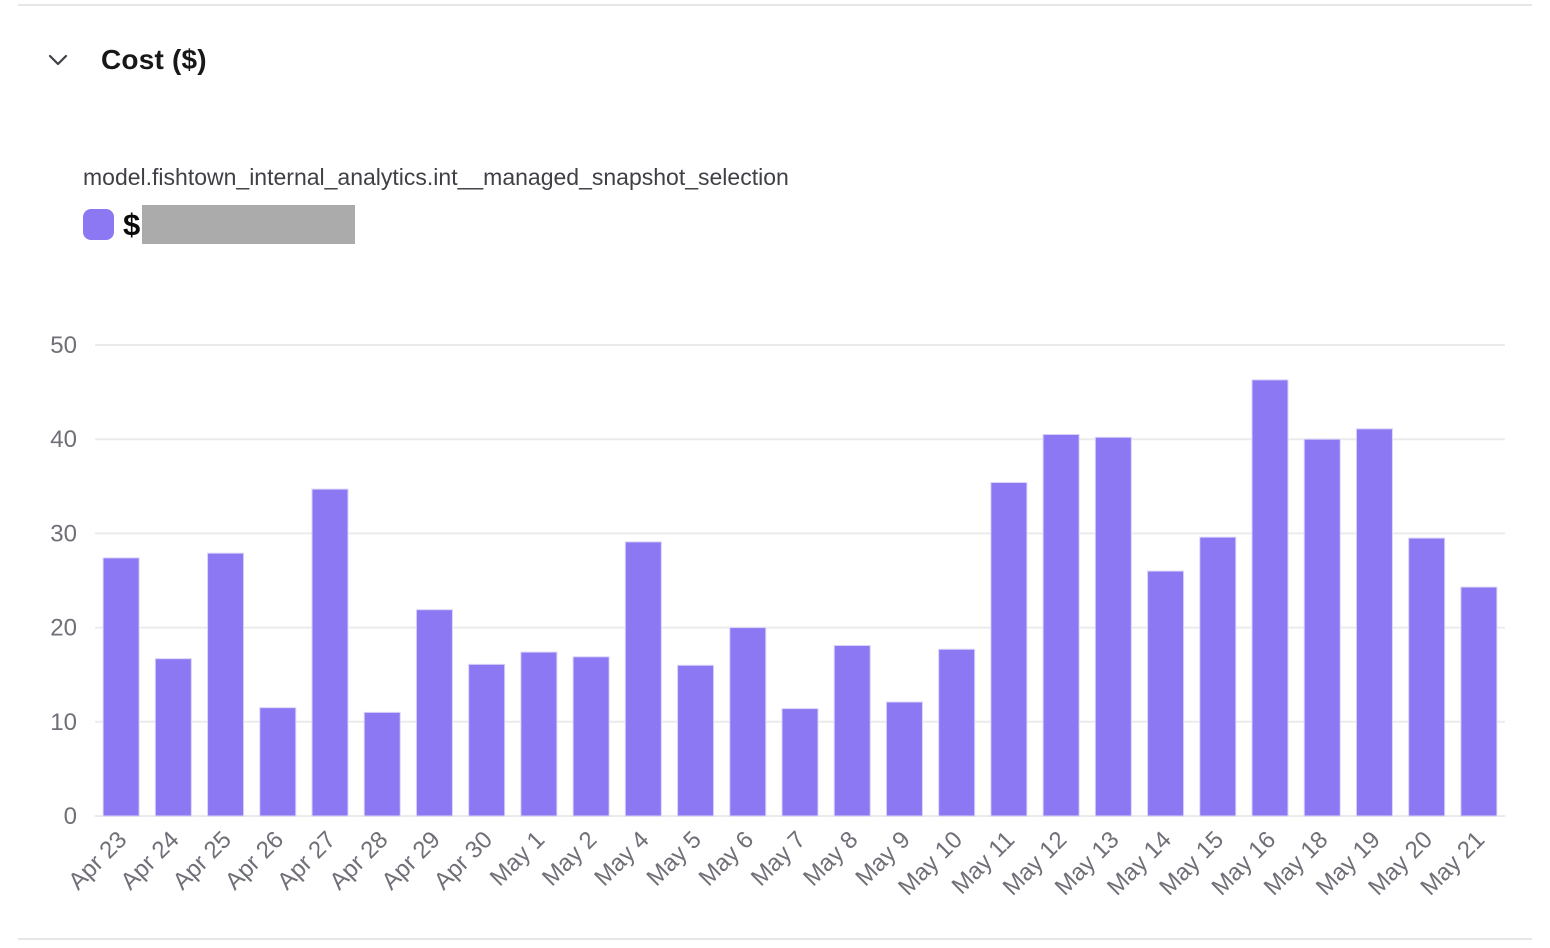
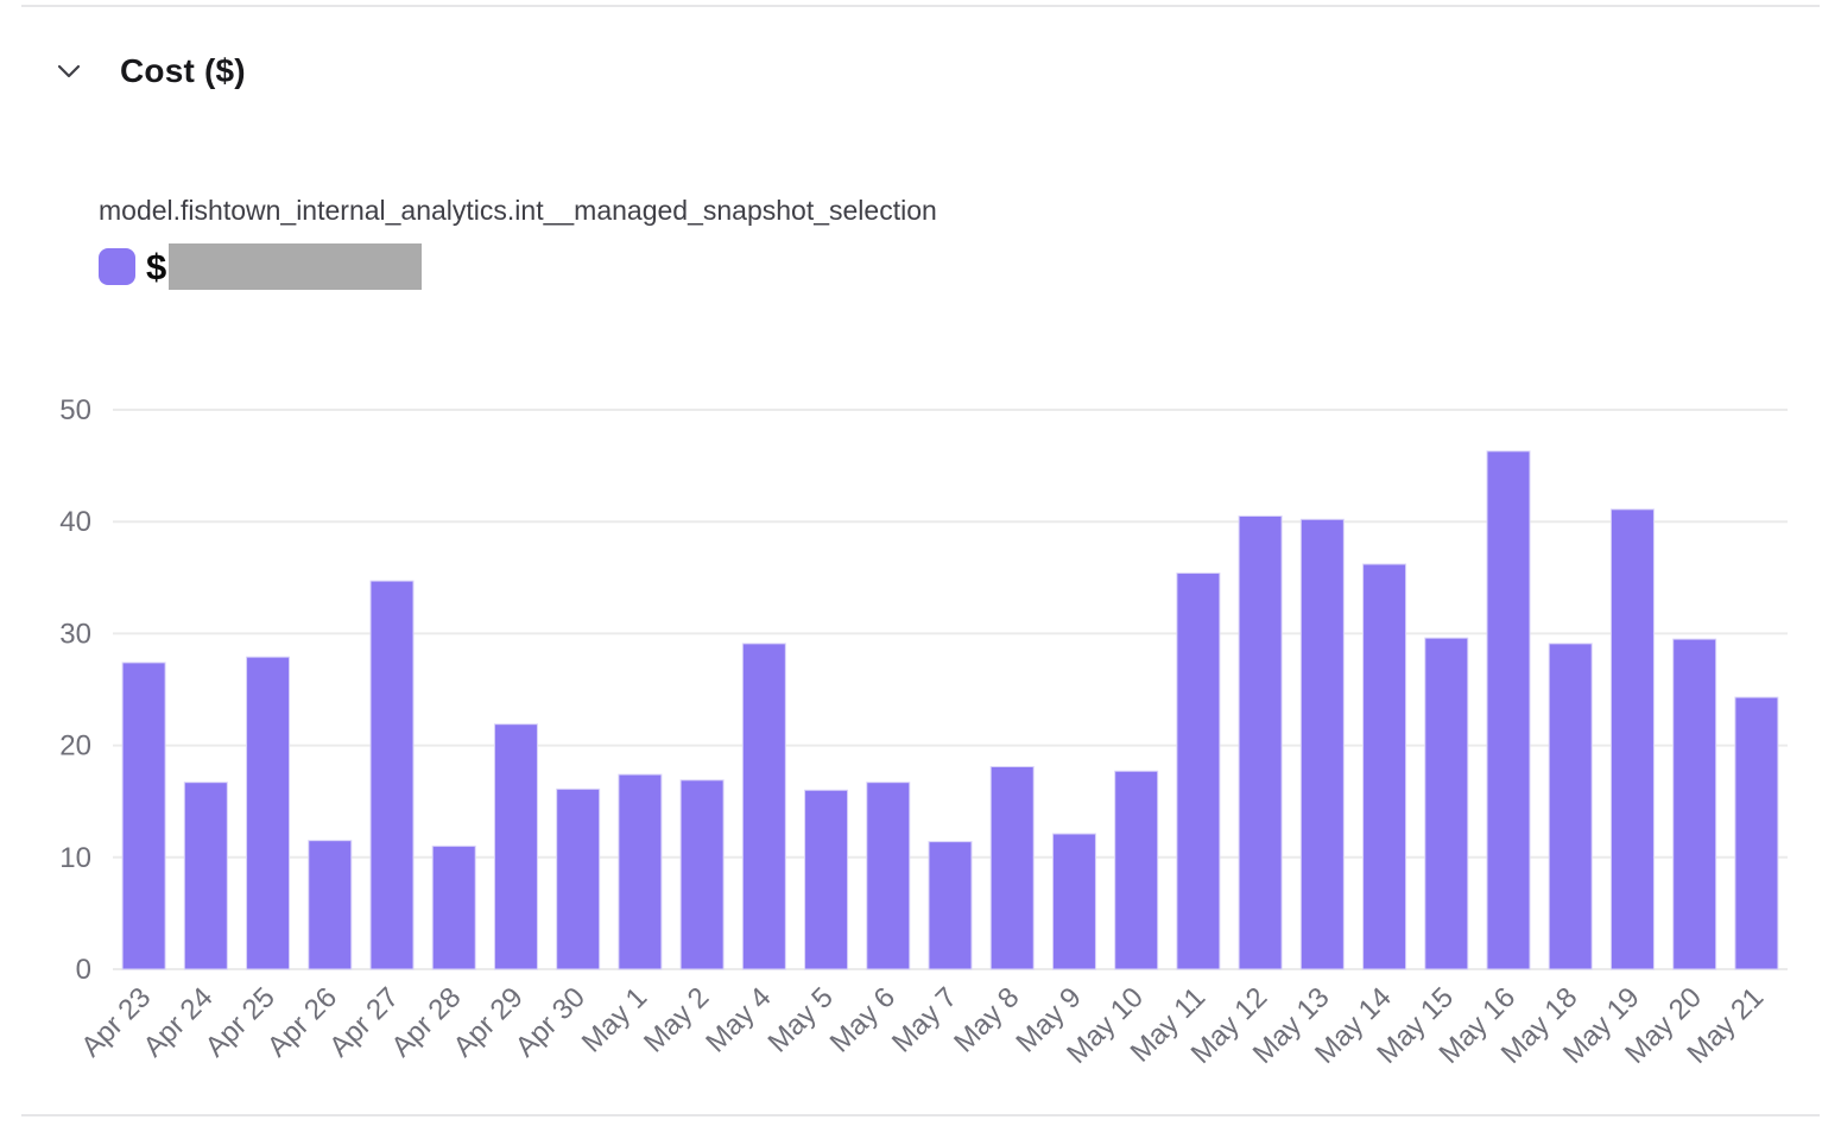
May 6: 20 -> 17
May 14: 26 -> 36
May 18: 40 -> 29
